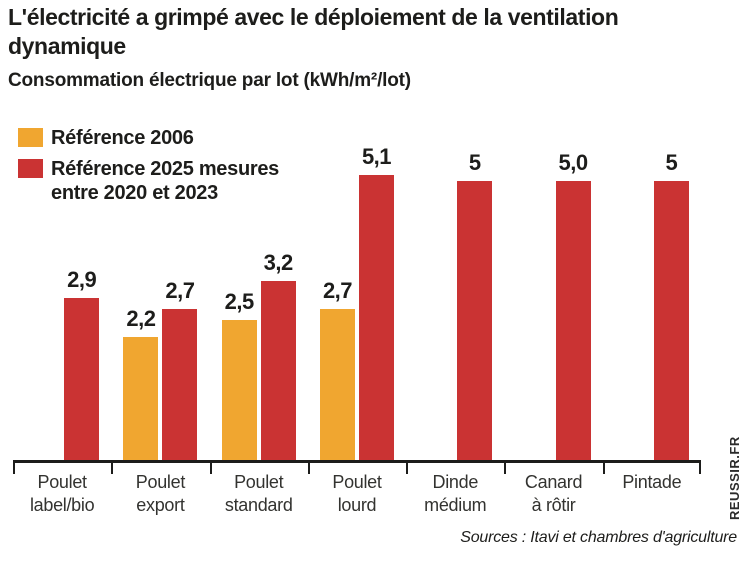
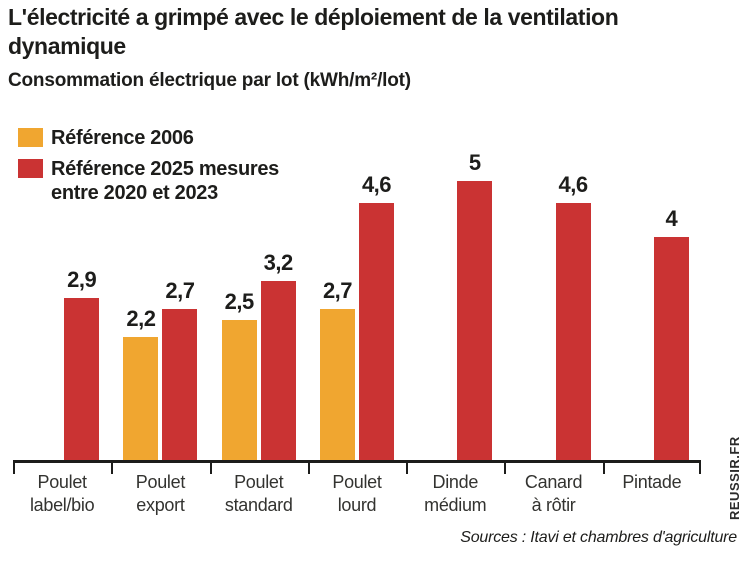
Référence 2025 mesures entre 2020 et 2023/Poulet lourd: 5,1 -> 4,6
Référence 2025 mesures entre 2020 et 2023/Canard à rôtir: 5,0 -> 4,6
Référence 2025 mesures entre 2020 et 2023/Pintade: 5 -> 4
